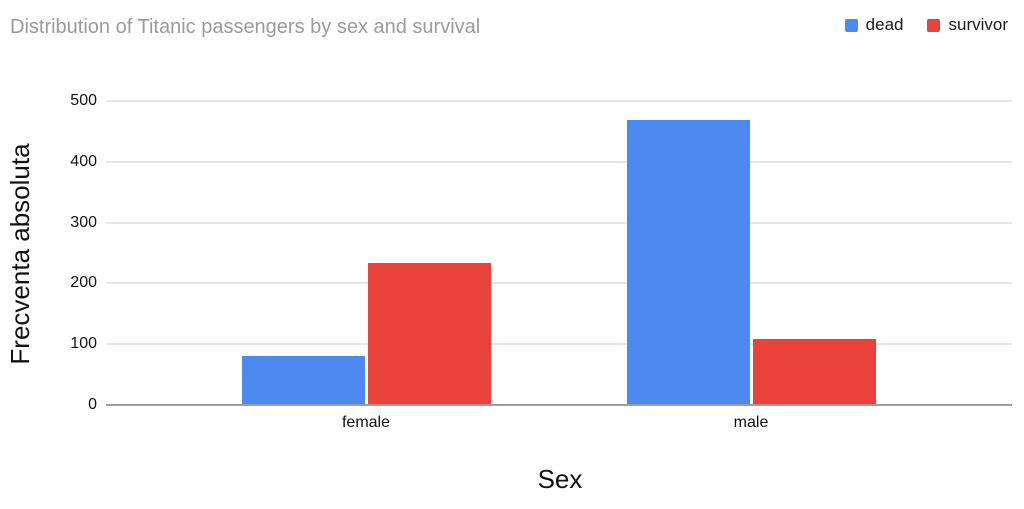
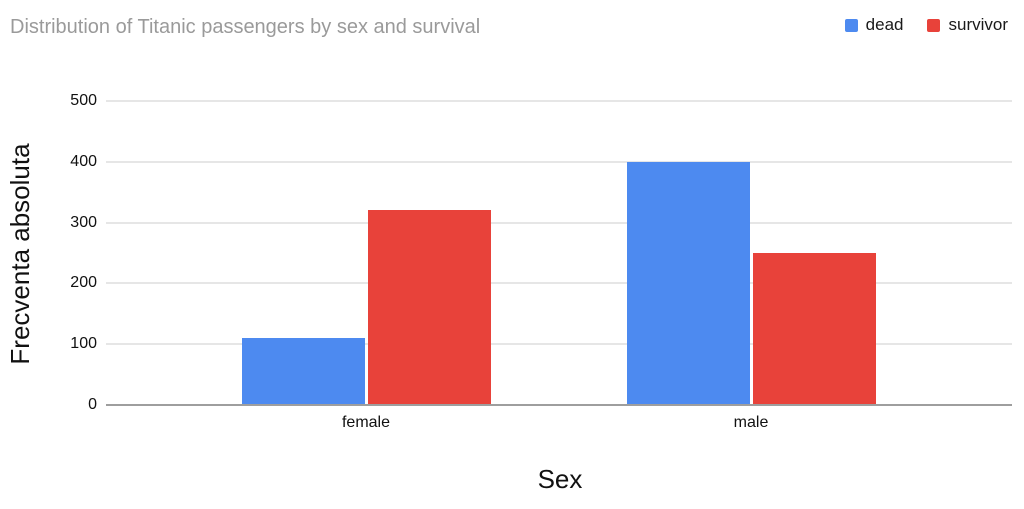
dead/female: 80 -> 110
survivor/female: 230 -> 320
dead/male: 470 -> 400
survivor/male: 110 -> 250
